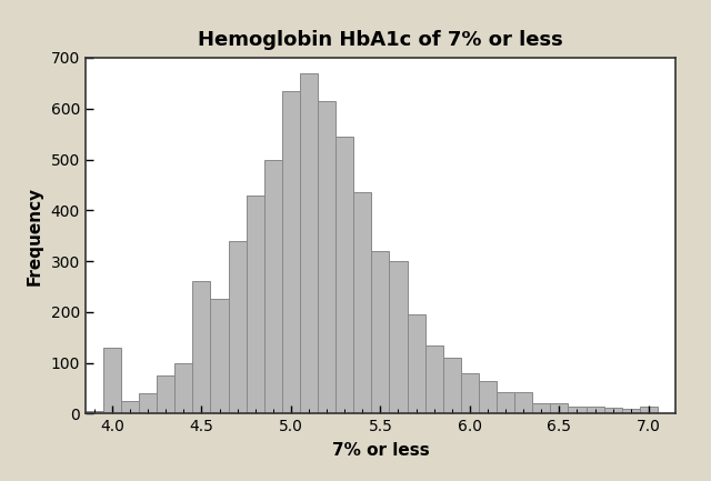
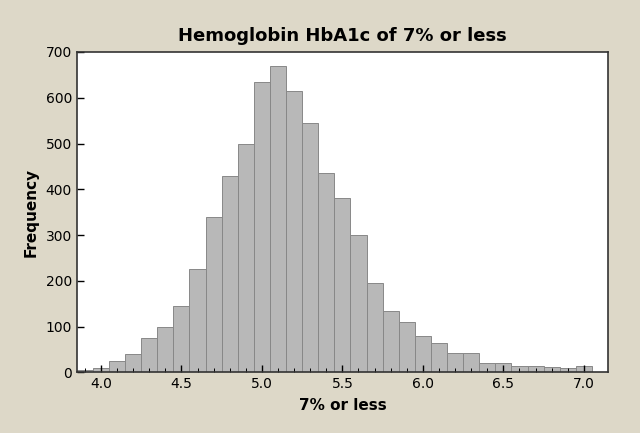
4.0: 130 -> 10
4.5: 260 -> 145
5.5: 320 -> 380
